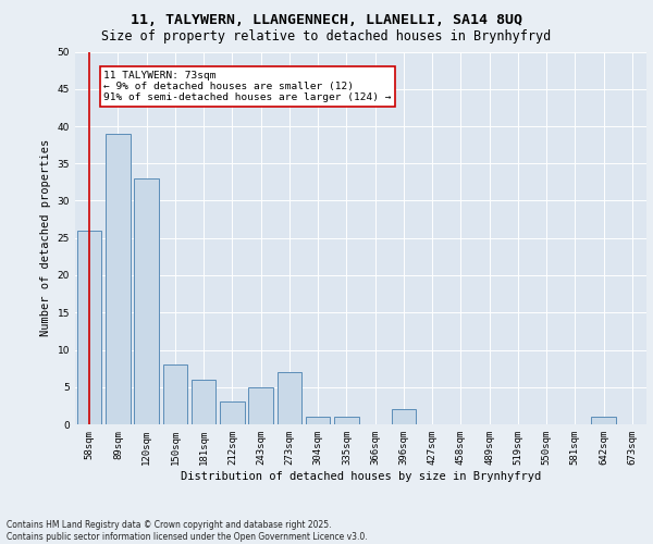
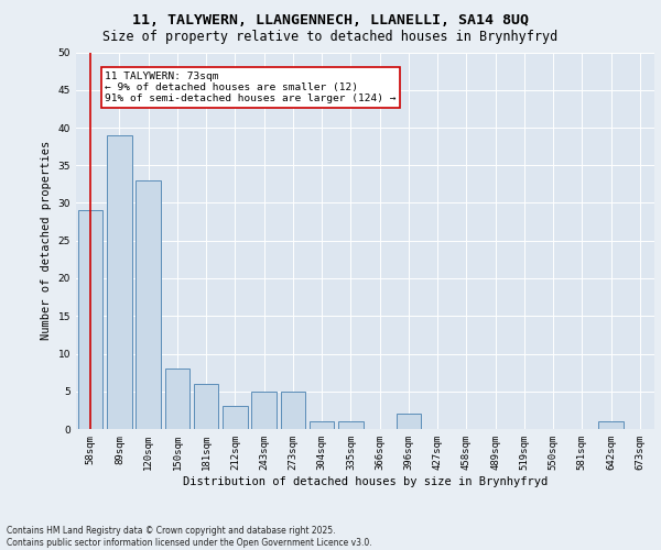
58sqm: 26 -> 29
273sqm: 7 -> 5
